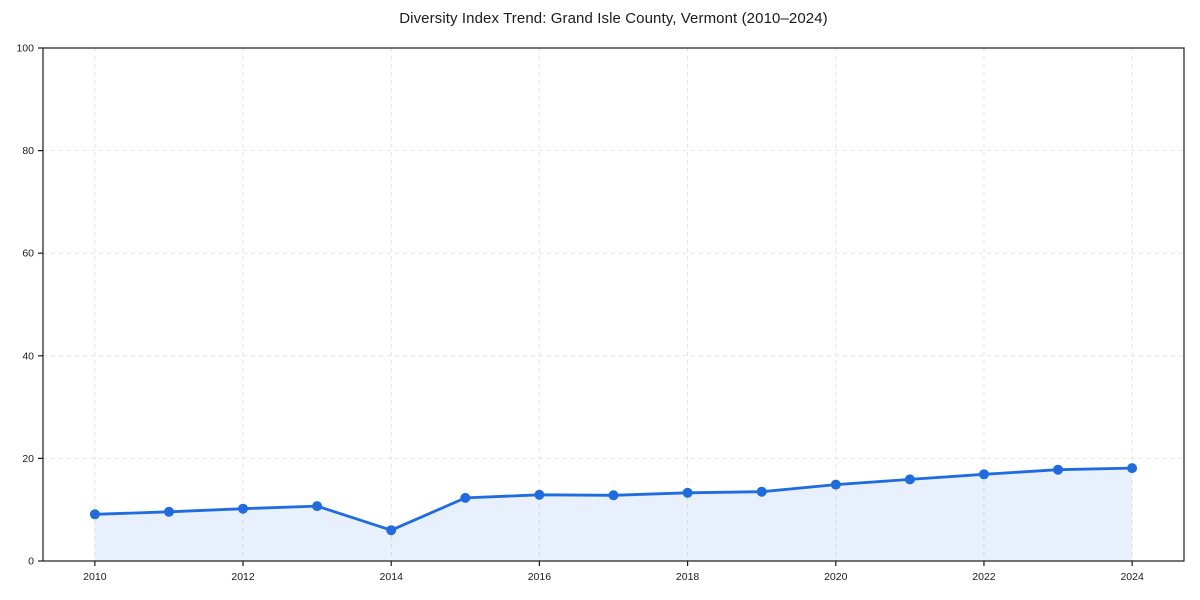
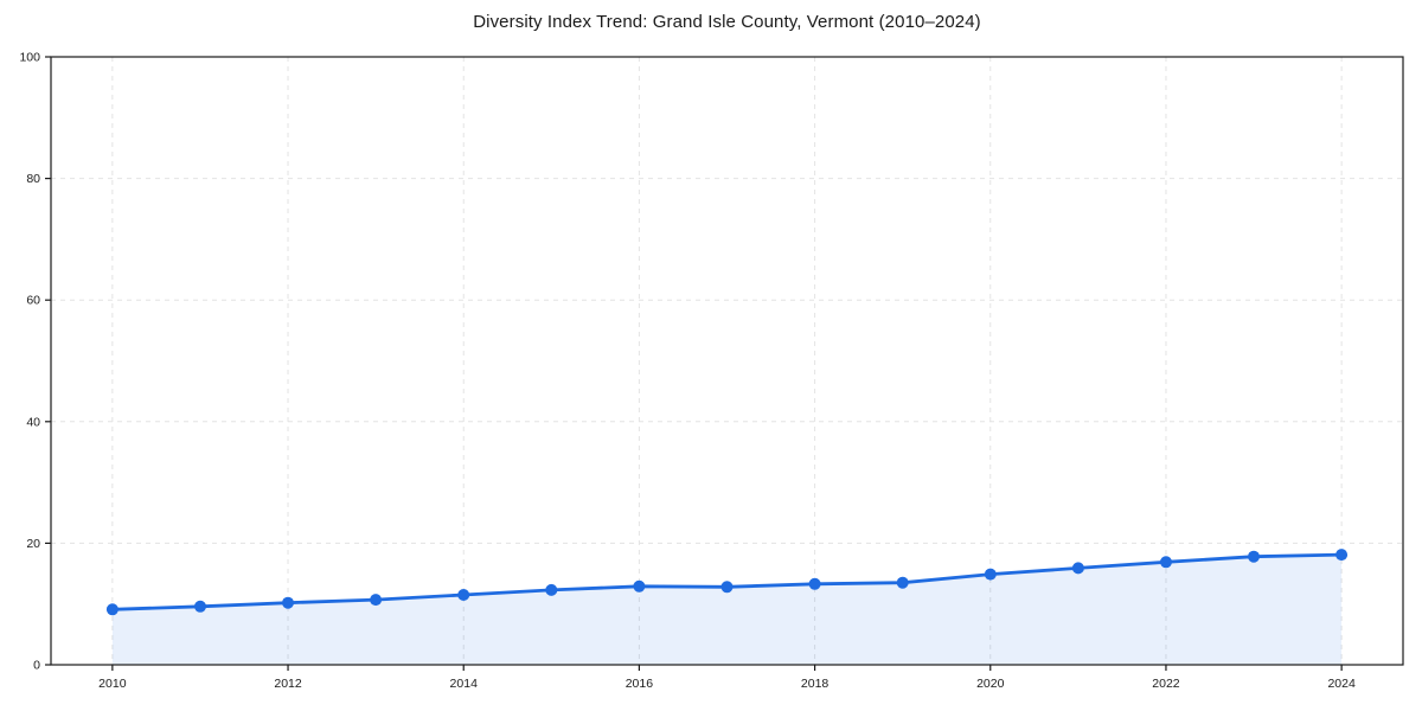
2014: 6 -> 12
